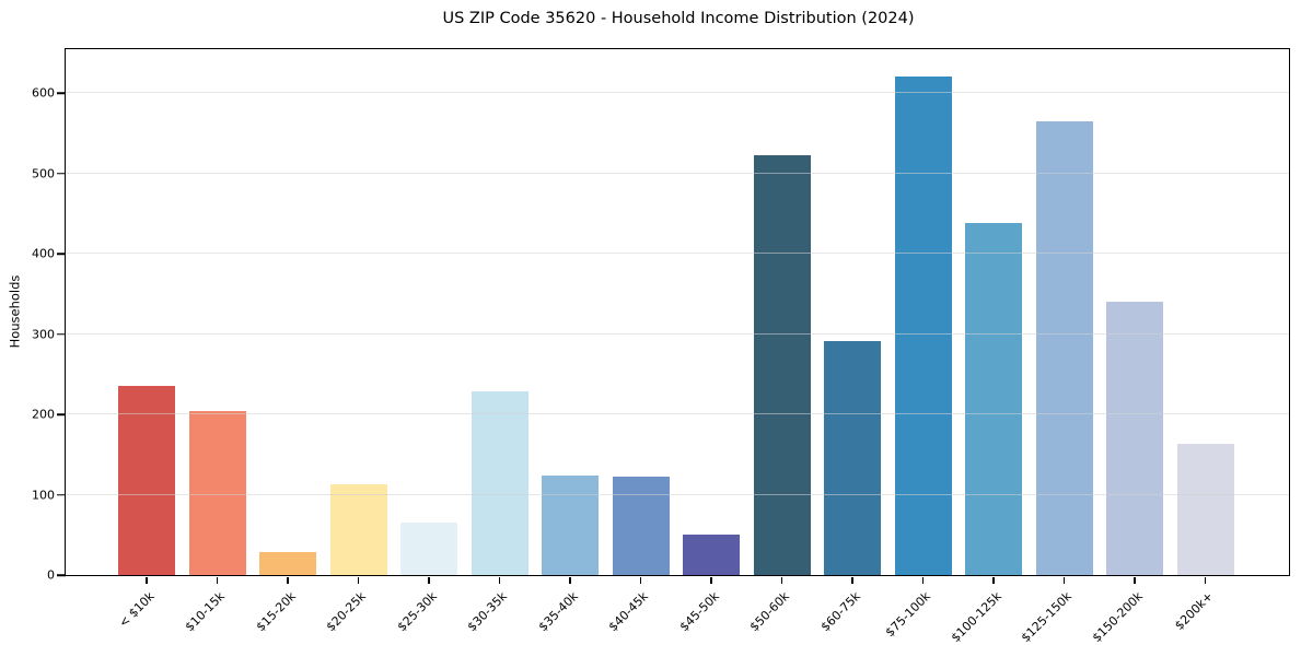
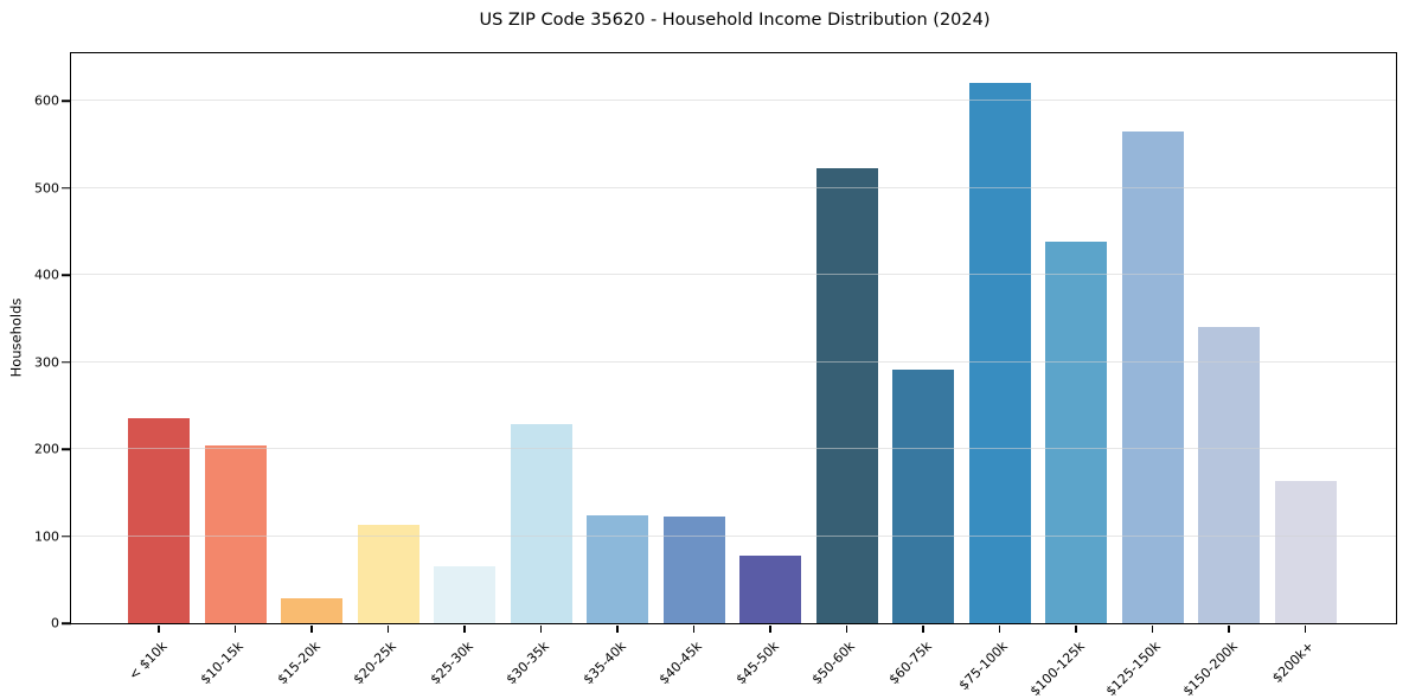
$45-50k: 50 -> 80
